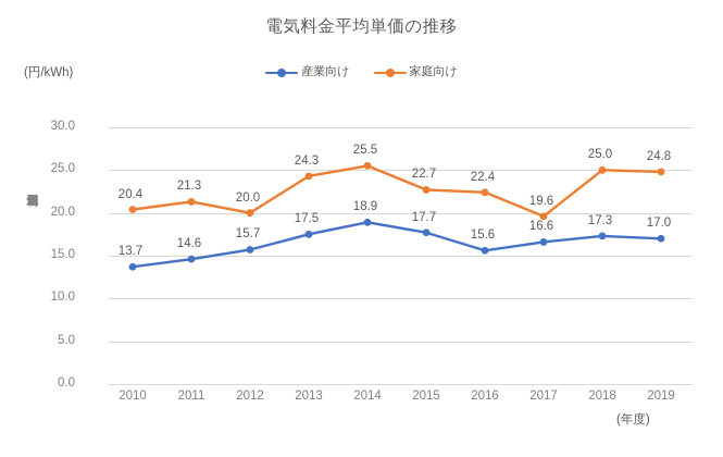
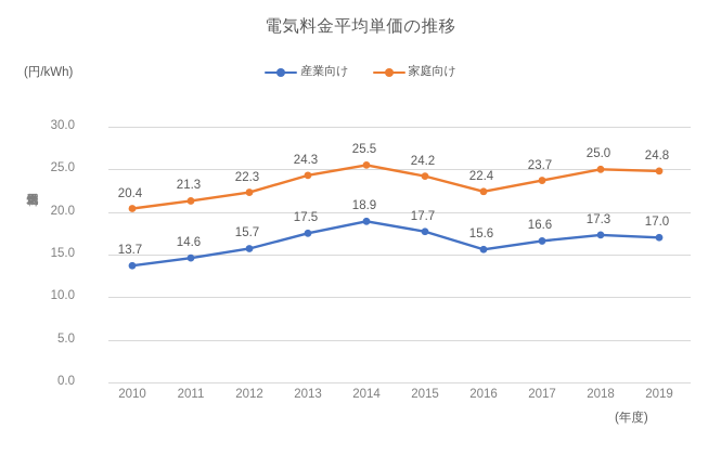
家庭向け/2012: 20.0 -> 22.3
家庭向け/2015: 22.7 -> 24.2
家庭向け/2017: 19.6 -> 23.7
